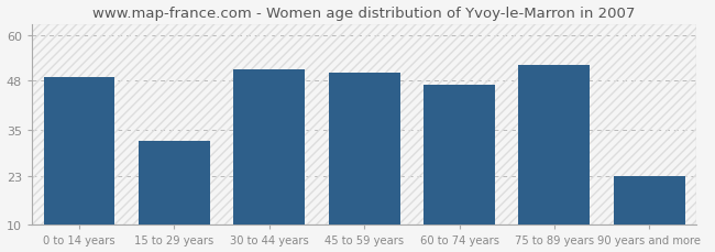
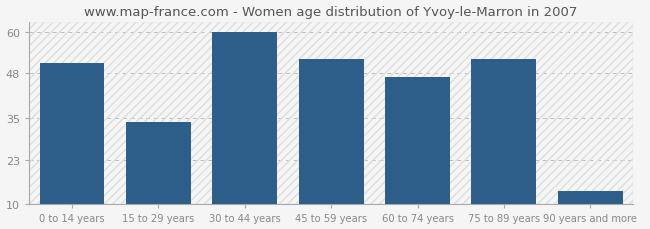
0 to 14 years: 49 -> 51
15 to 29 years: 32 -> 34
30 to 44 years: 51 -> 60
45 to 59 years: 50 -> 52
90 years and more: 23 -> 14
